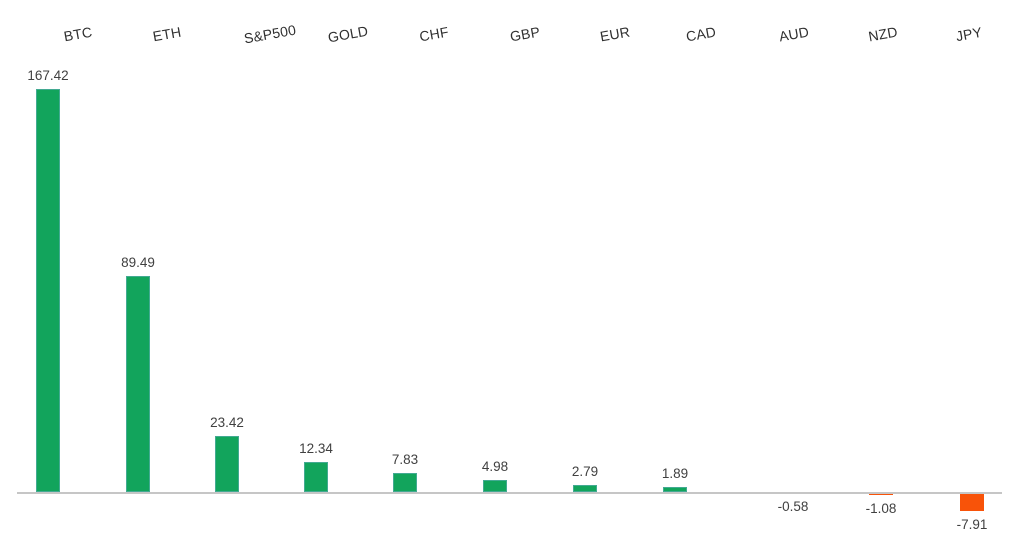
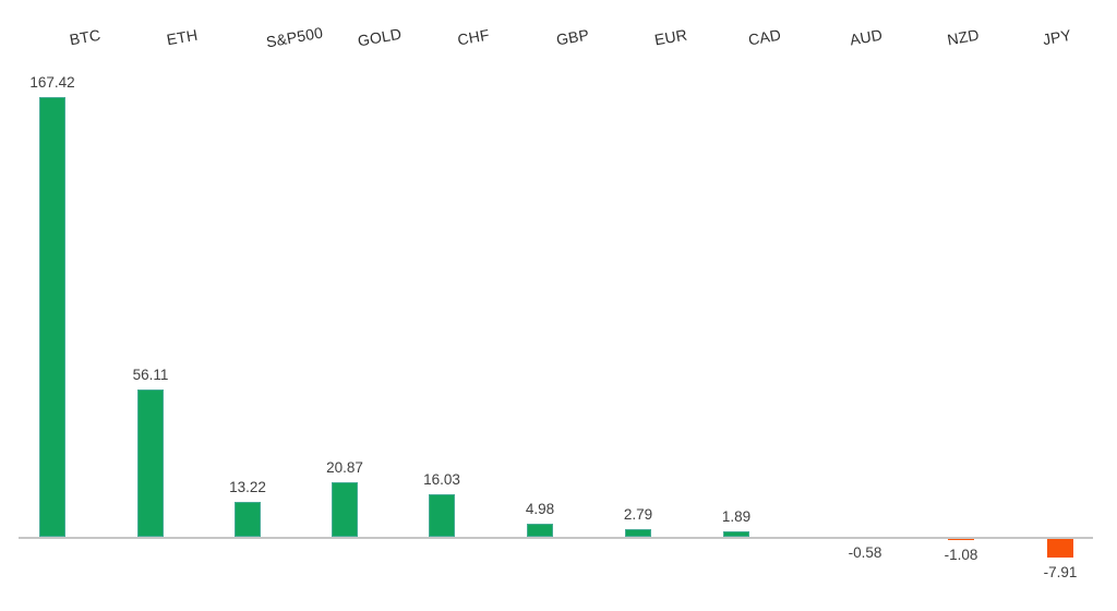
ETH: 89.49 -> 56.11
S&P500: 23.42 -> 13.22
GOLD: 12.34 -> 20.87
CHF: 7.83 -> 16.03
